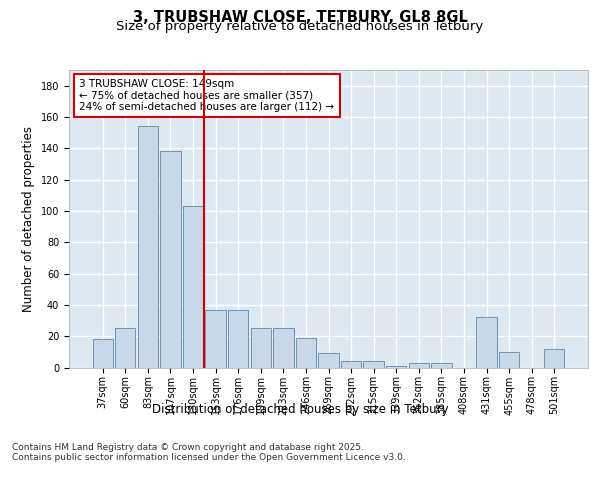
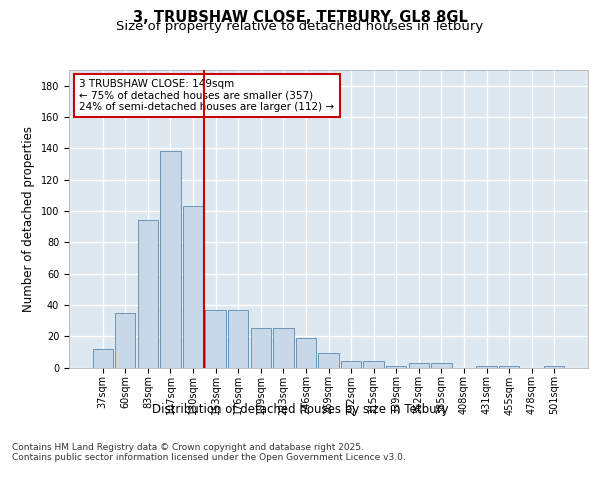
37sqm: 18 -> 12
60sqm: 25 -> 35
83sqm: 154 -> 94
431sqm: 32 -> 1
455sqm: 10 -> 1
501sqm: 12 -> 1
